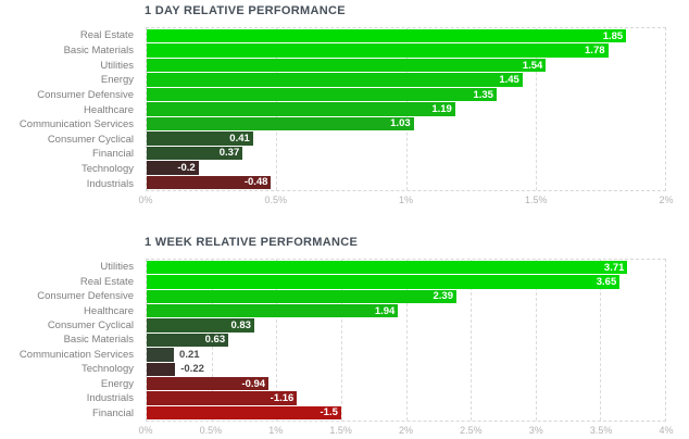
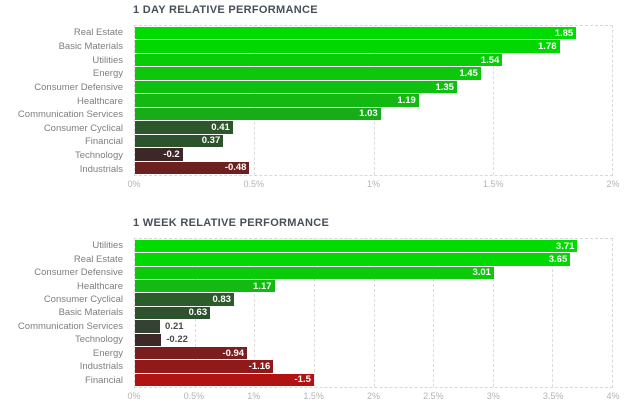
1 WEEK RELATIVE PERFORMANCE/Consumer Defensive: 2.39 -> 3.01
1 WEEK RELATIVE PERFORMANCE/Healthcare: 1.94 -> 1.17
